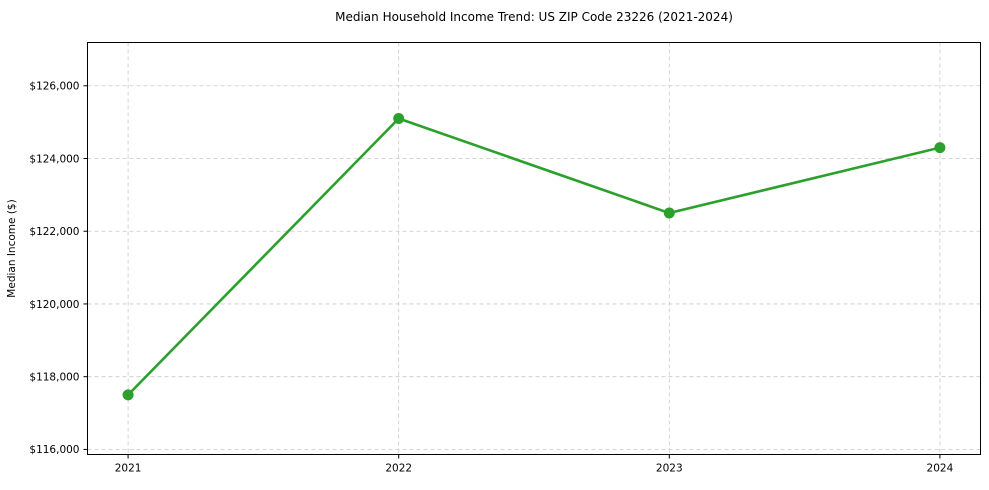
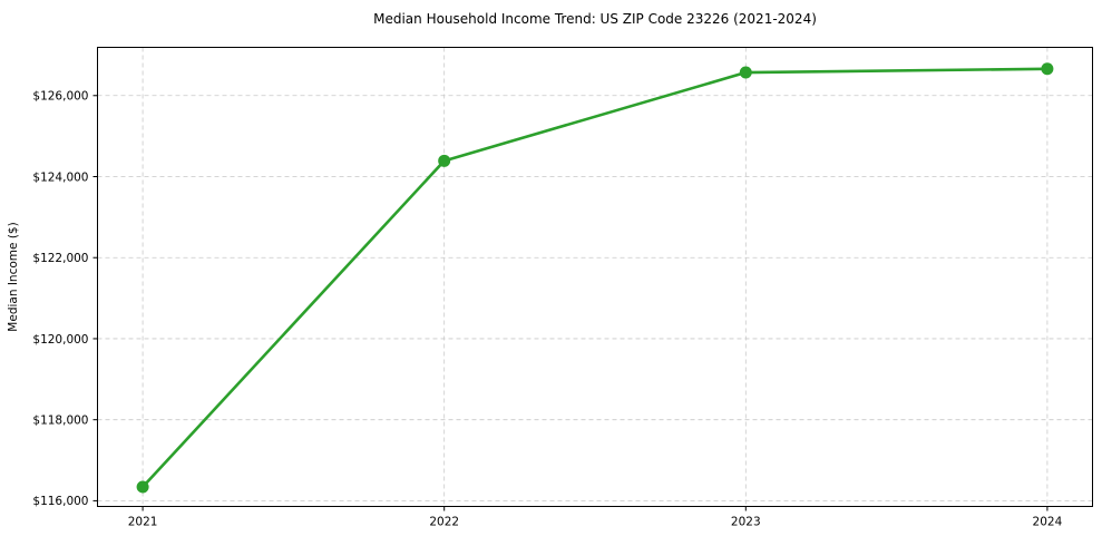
2021: $117500 -> $116300
2022: $125100 -> $124400
2023: $122500 -> $126600
2024: $124300 -> $126700
